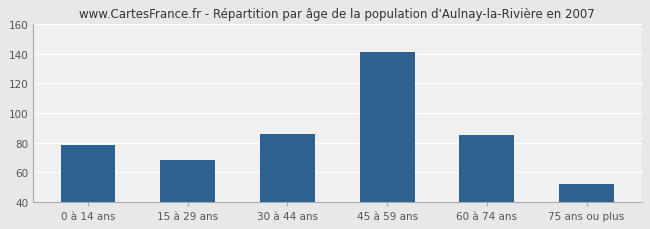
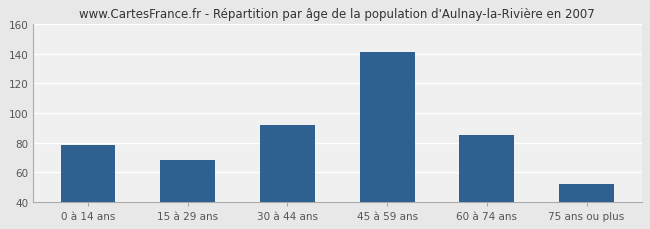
30 à 44 ans: 86 -> 92
